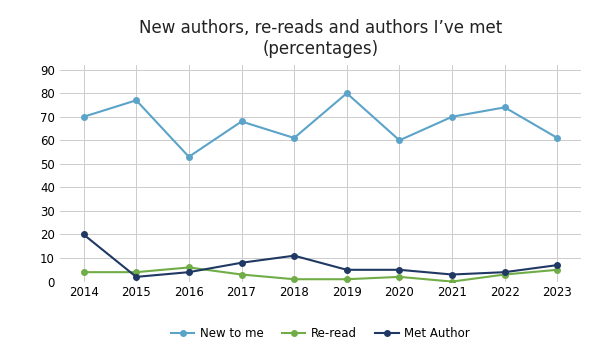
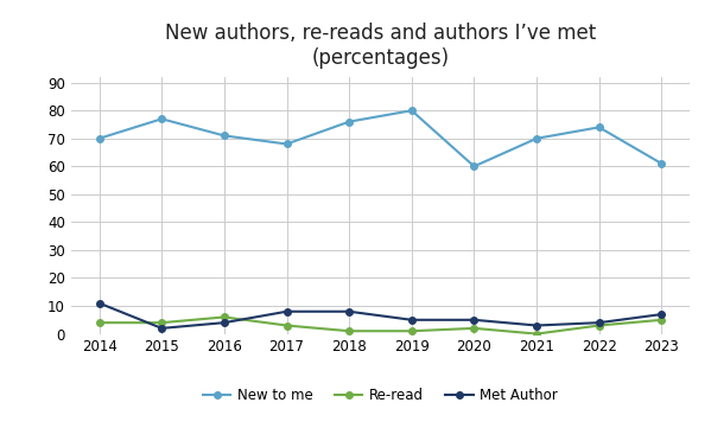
Met Author/2014: 20 -> 11
New to me/2016: 53 -> 71
New to me/2018: 61 -> 76
Met Author/2018: 11 -> 8
